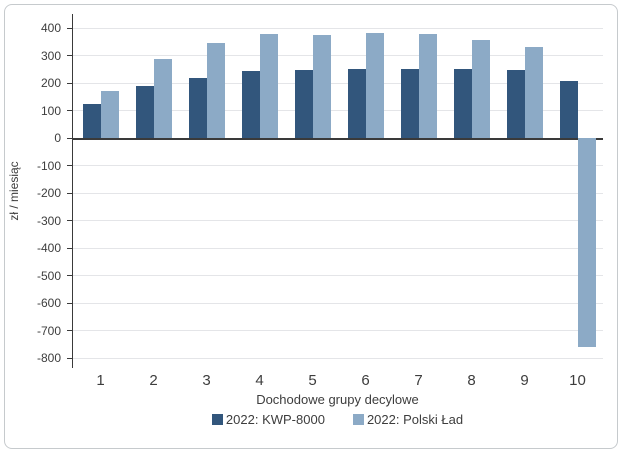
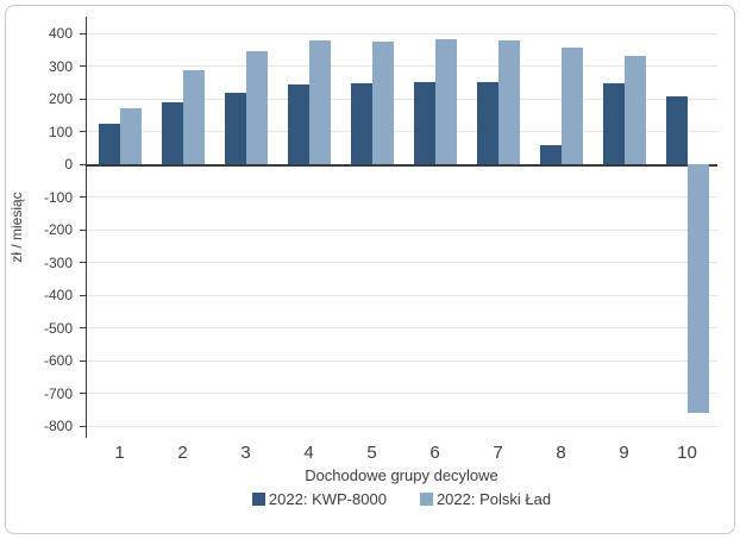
2022: KWP-8000/8: 250 -> 60
